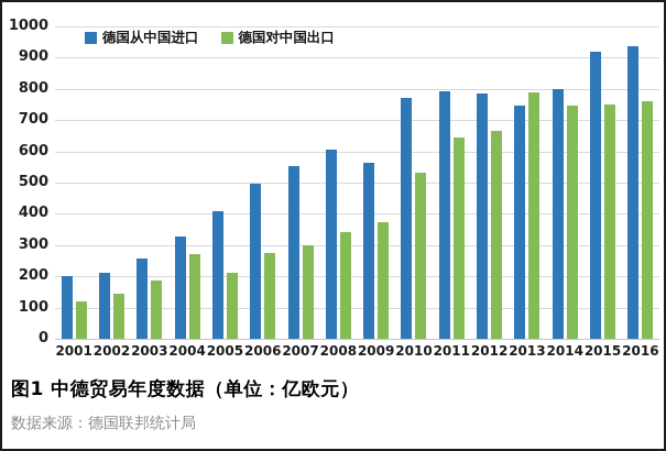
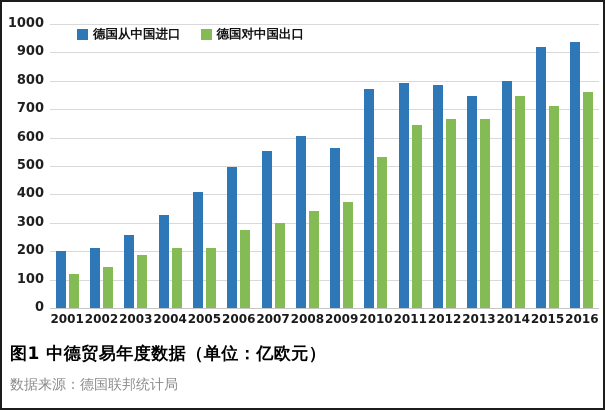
德国对中国出口/2004: 270 -> 210
德国对中国出口/2013: 790 -> 670
德国对中国出口/2015: 750 -> 710
